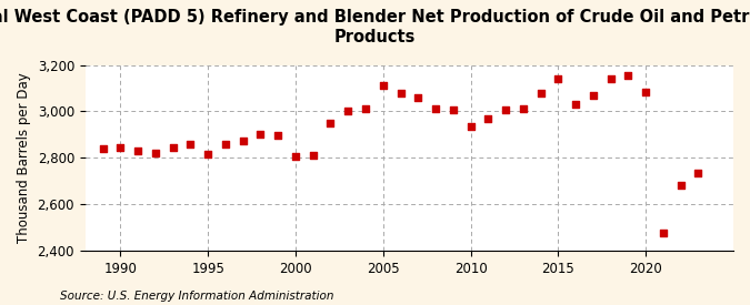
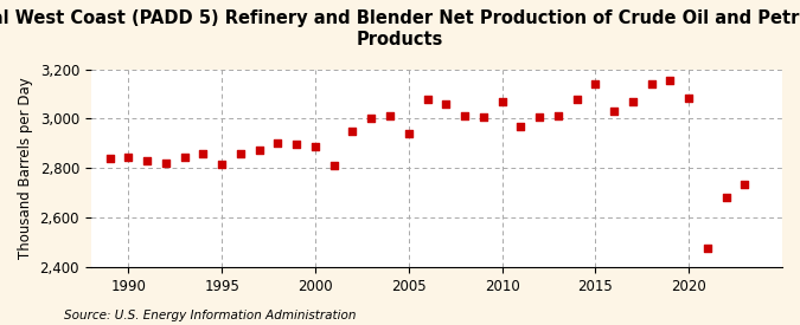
2000: 2,805 -> 2,890
2005: 3,110 -> 2,940
2010: 2,935 -> 3,070
